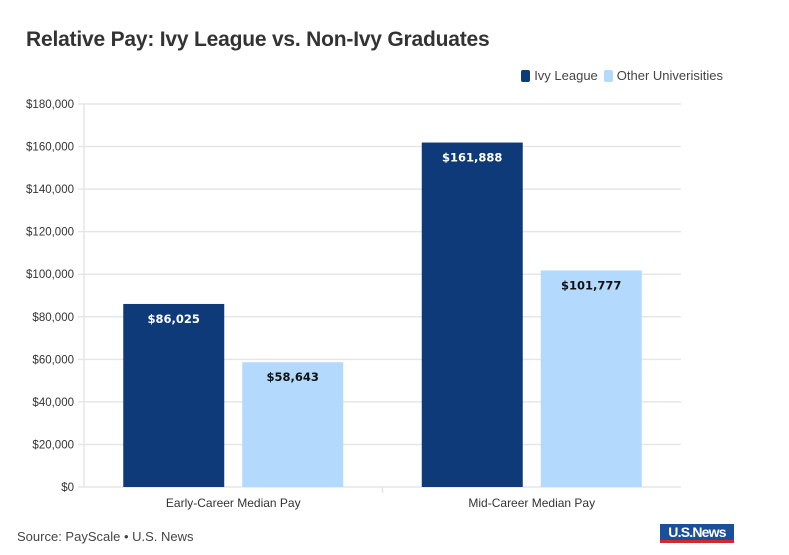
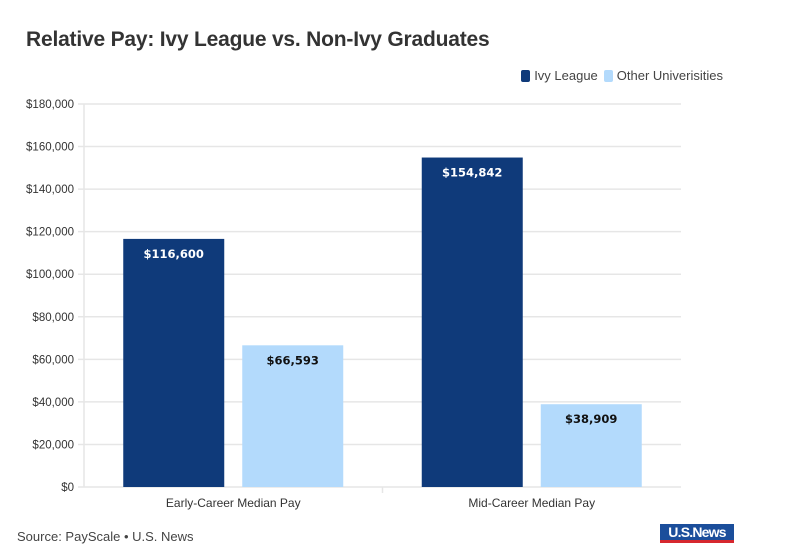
Ivy League/Early-Career Median Pay: $86,025 -> $116,600
Other Univerisities/Early-Career Median Pay: $58,643 -> $66,593
Ivy League/Mid-Career Median Pay: $161,888 -> $154,842
Other Univerisities/Mid-Career Median Pay: $101,777 -> $38,909
